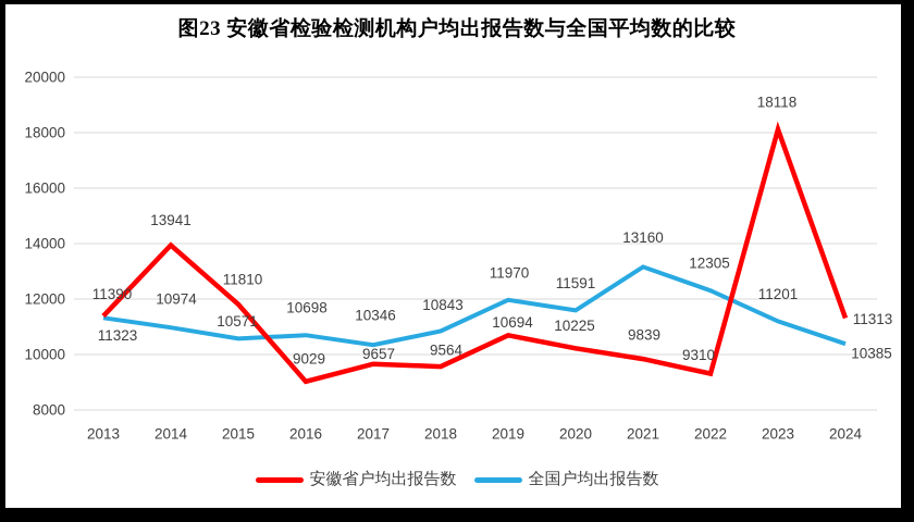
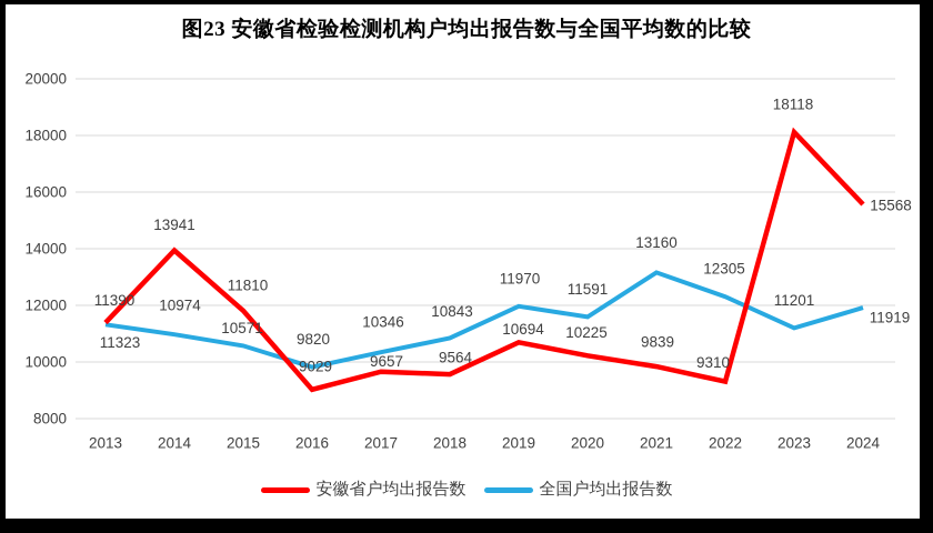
全国户均出报告数/2016: 10698 -> 9820
安徽省户均出报告数/2024: 11313 -> 15568
全国户均出报告数/2024: 10385 -> 11919
